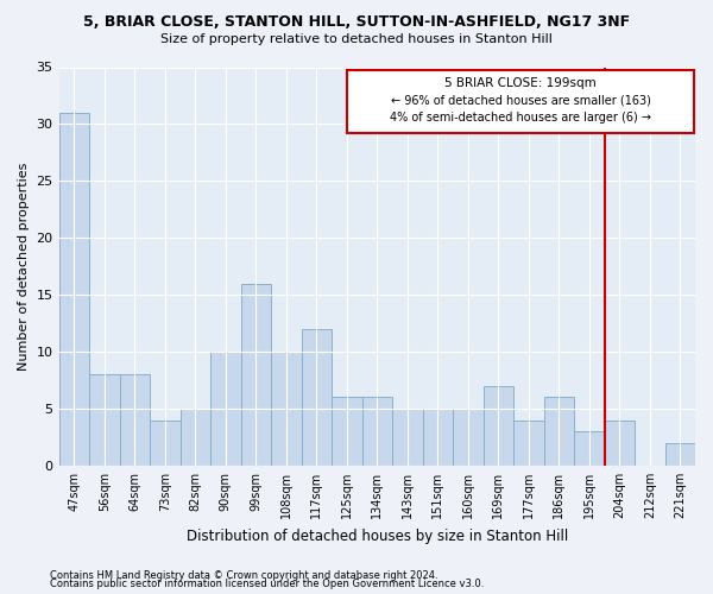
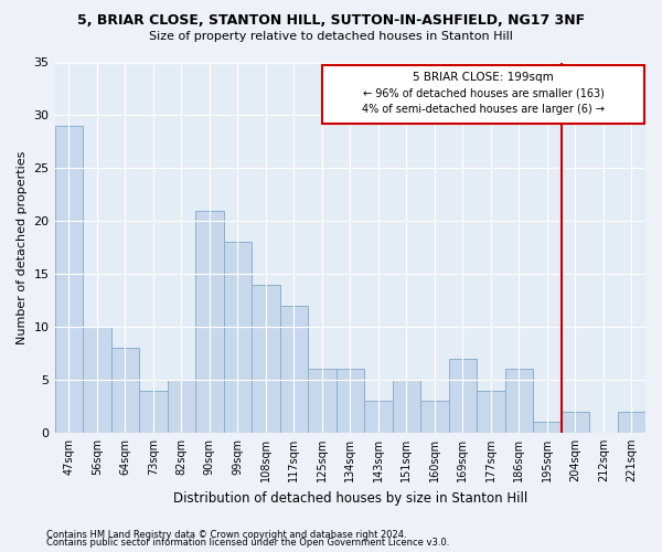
47sqm: 31 -> 29
56sqm: 8 -> 10
90sqm: 10 -> 21
99sqm: 16 -> 18
108sqm: 10 -> 14
143sqm: 5 -> 3
160sqm: 5 -> 3
195sqm: 3 -> 1
204sqm: 4 -> 2
